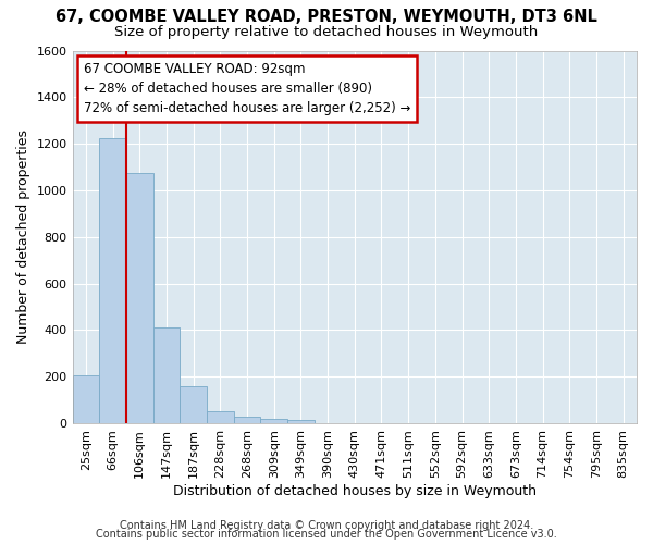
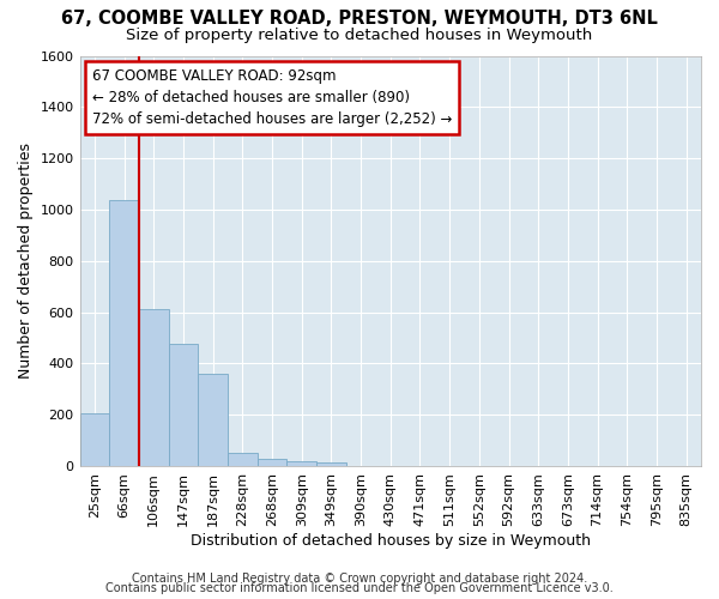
66sqm: 1225 -> 1035
106sqm: 1075 -> 610
147sqm: 410 -> 475
187sqm: 160 -> 360
